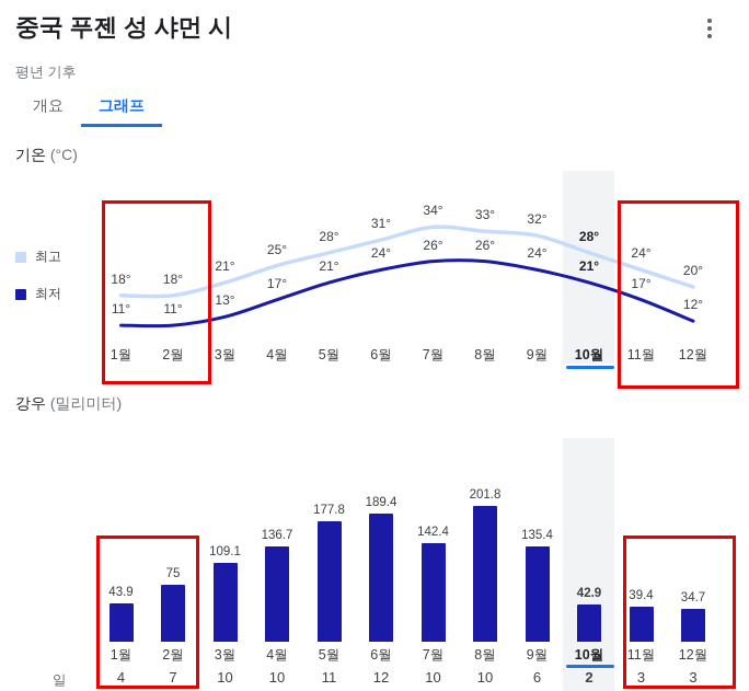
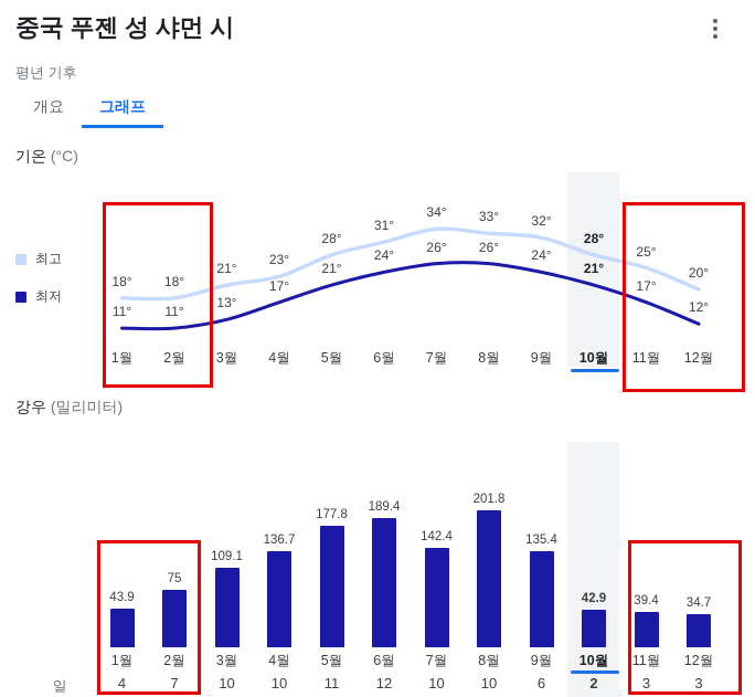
기온 (°C)/최고/4월: 25° -> 23°
기온 (°C)/최고/11월: 24° -> 25°
